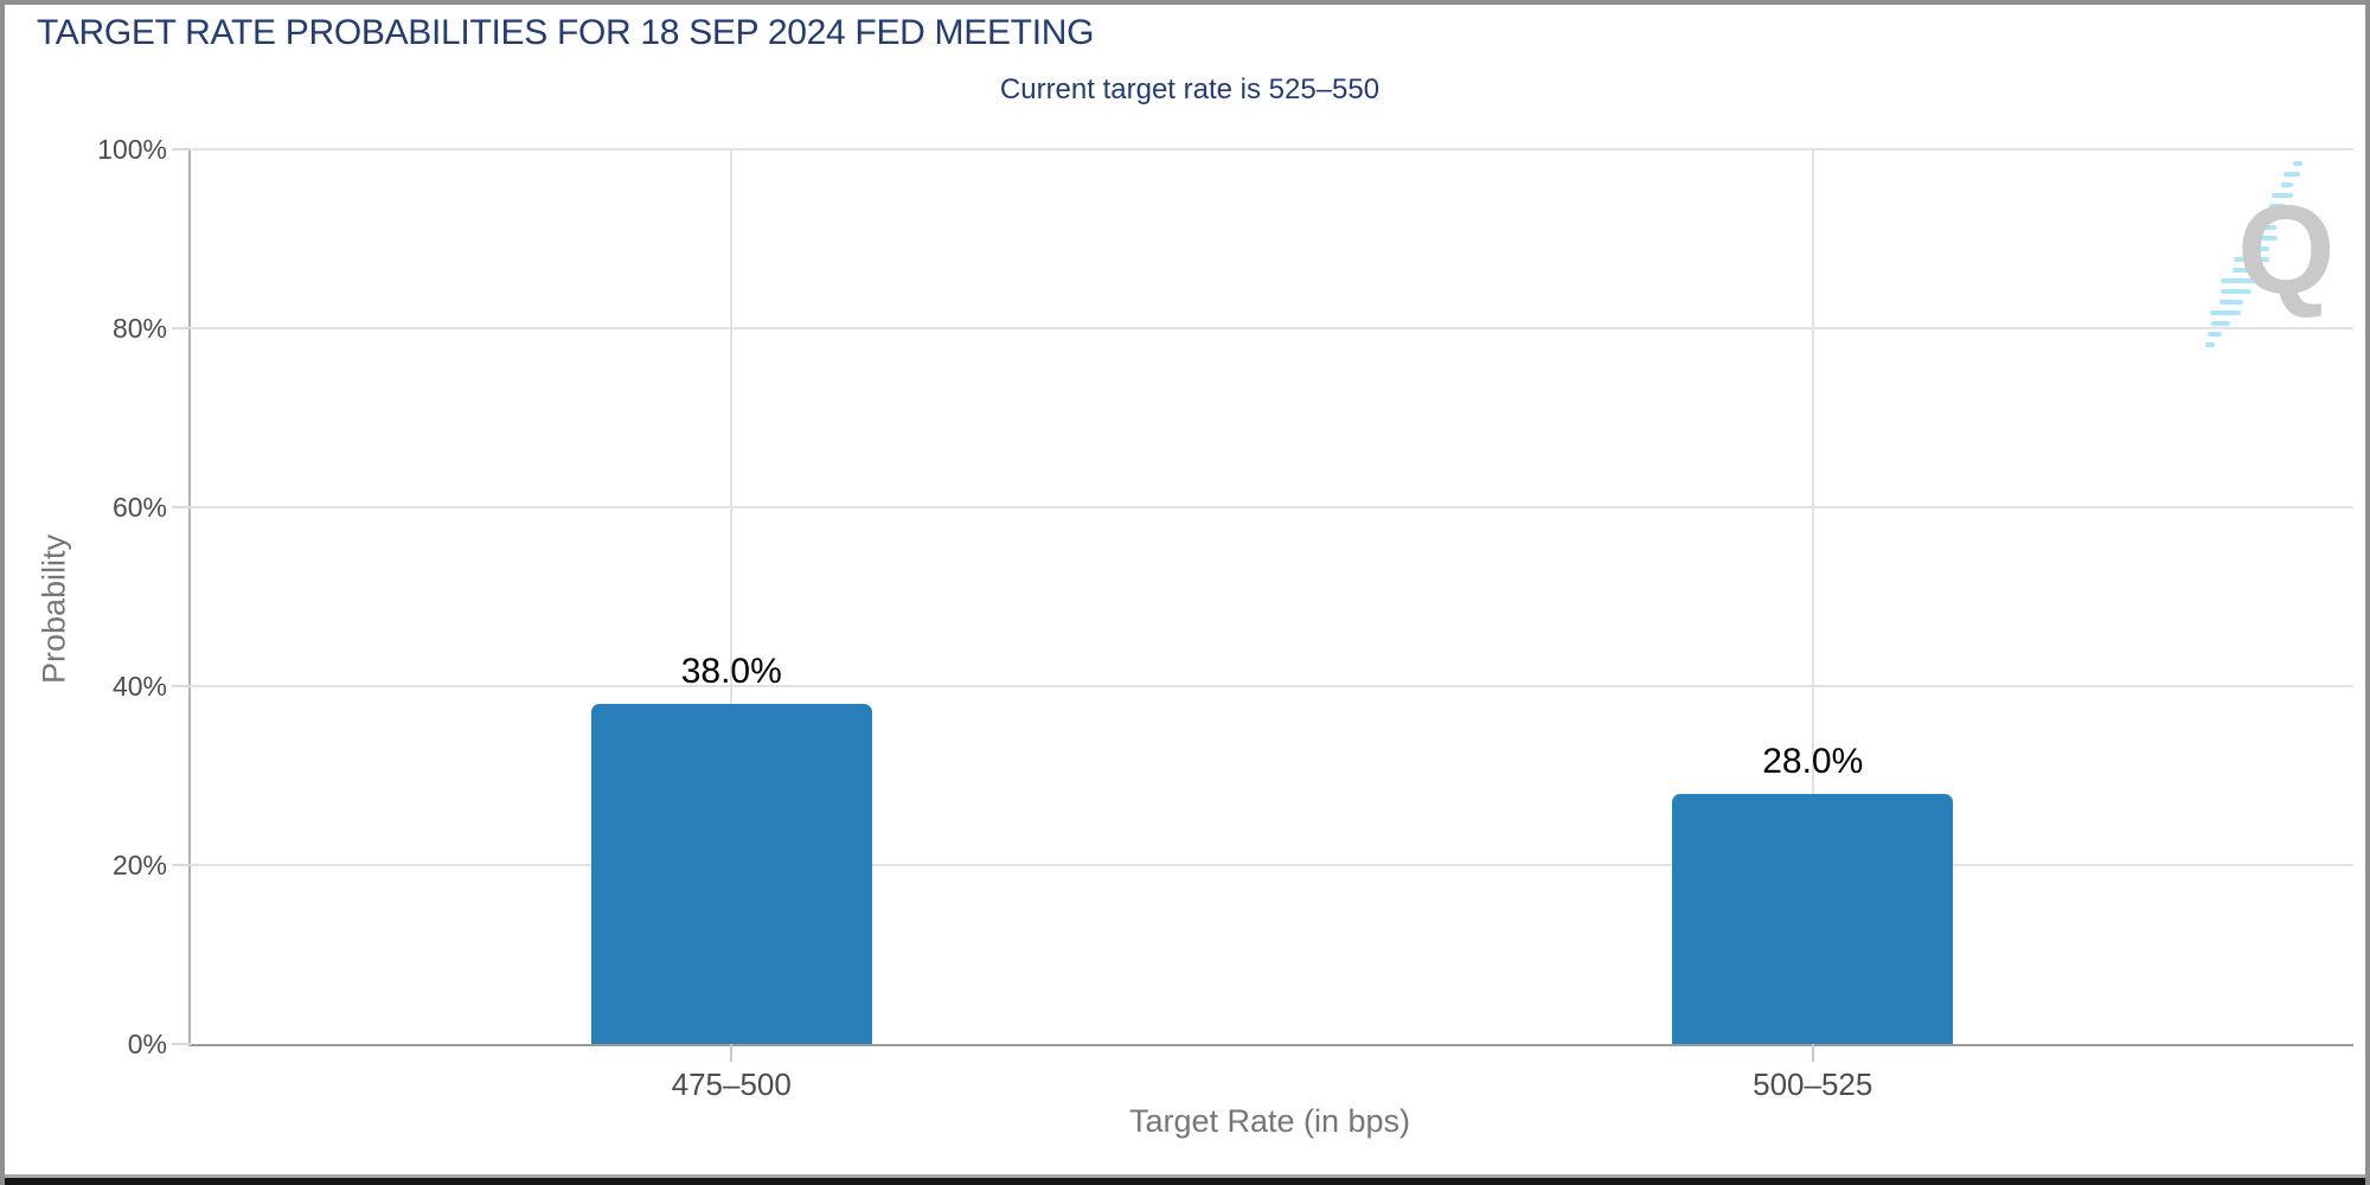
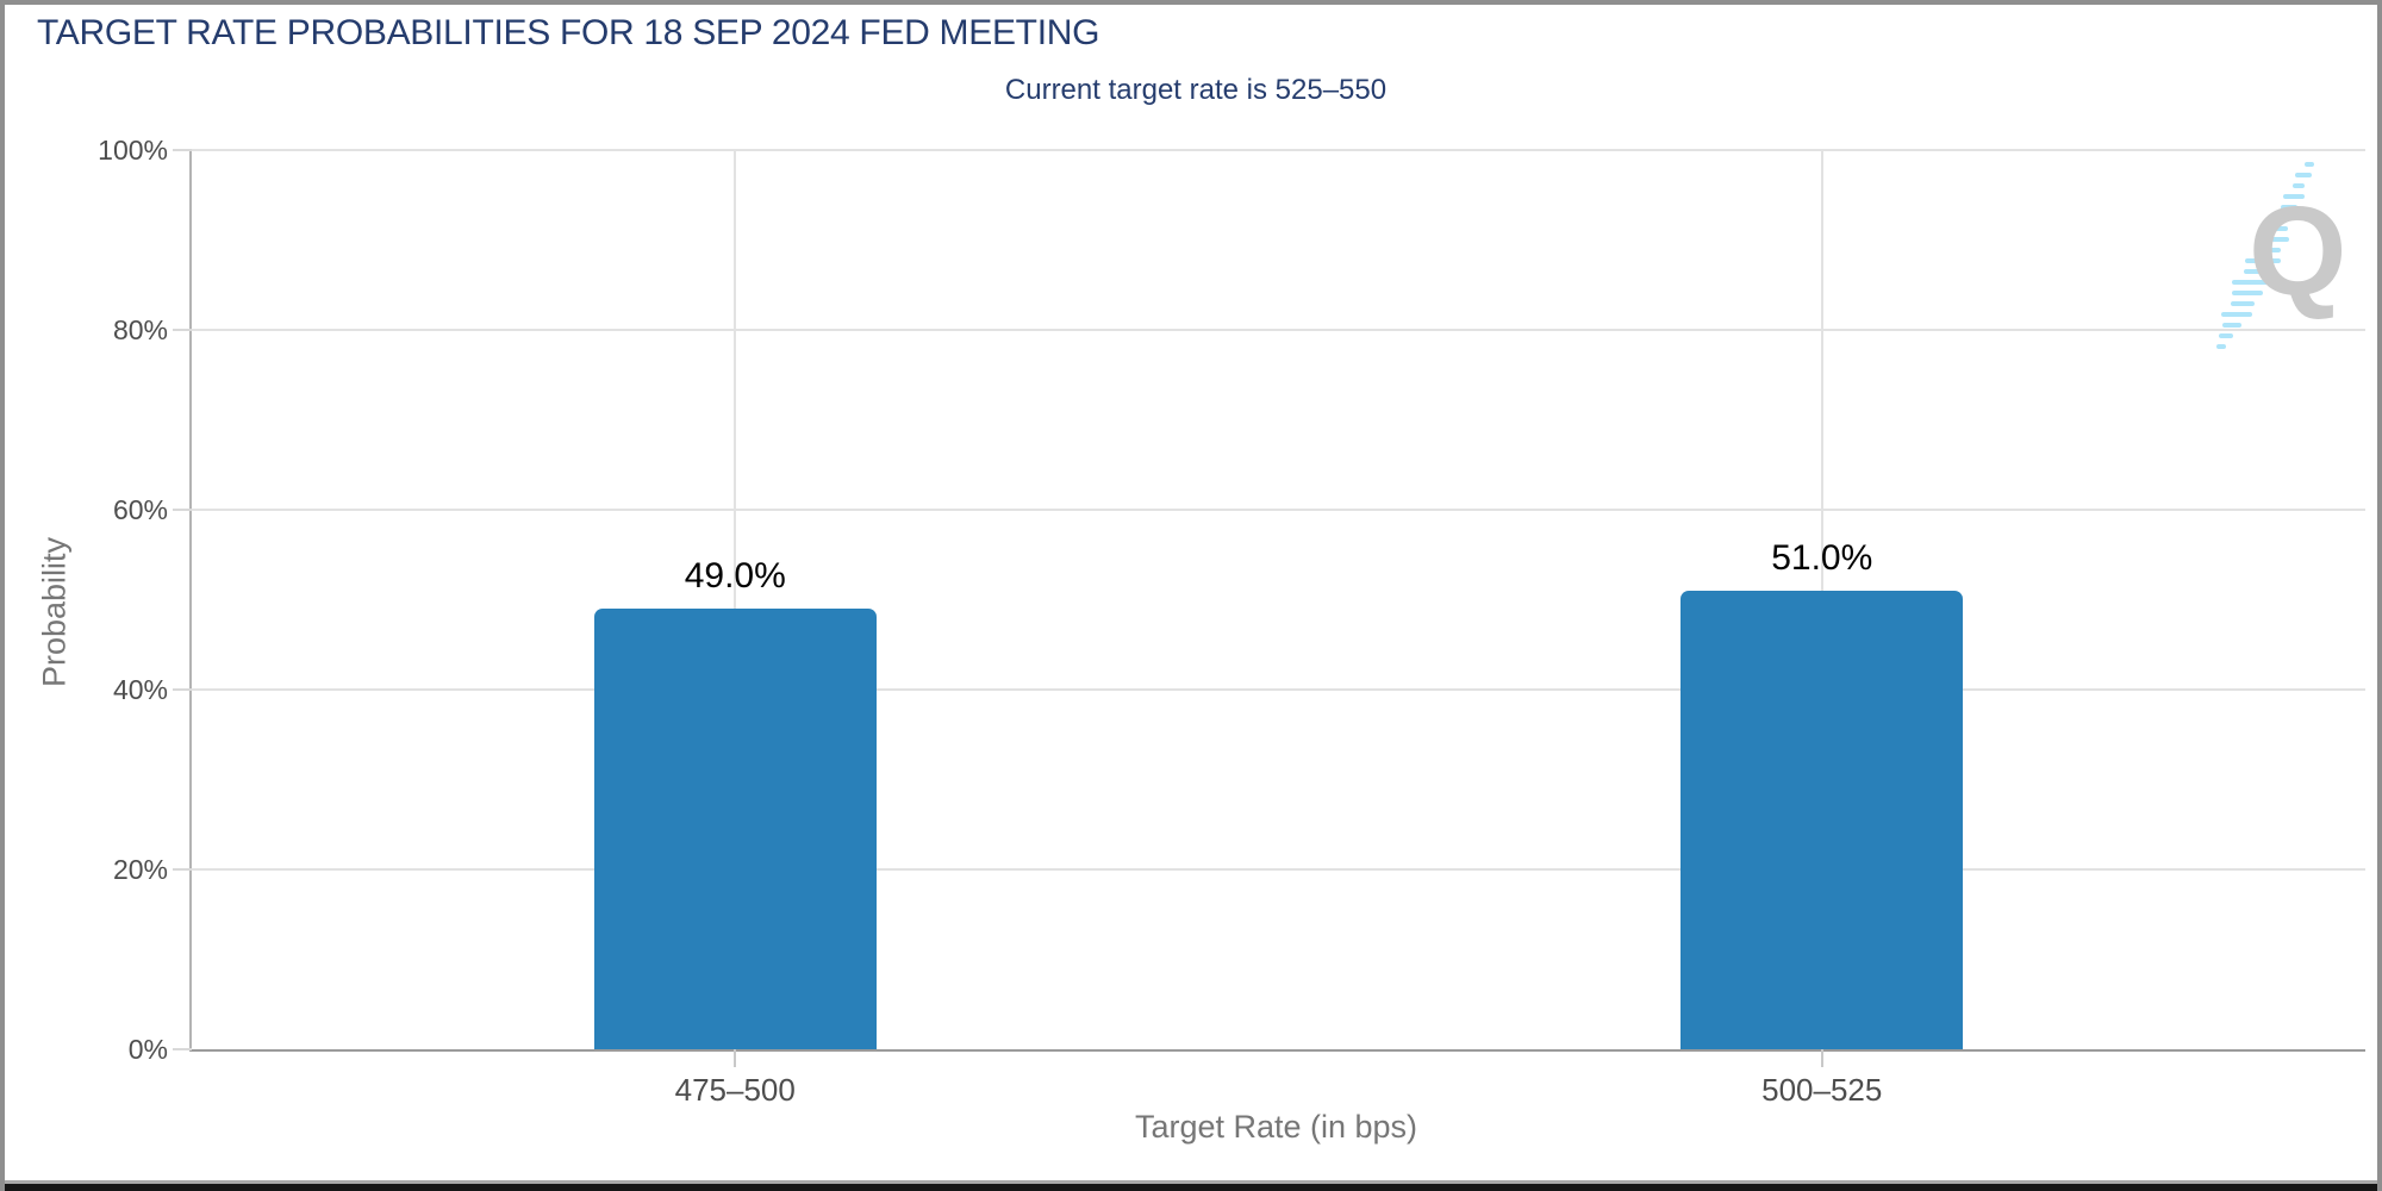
475–500: 38.0% -> 49.0%
500–525: 28.0% -> 51.0%
